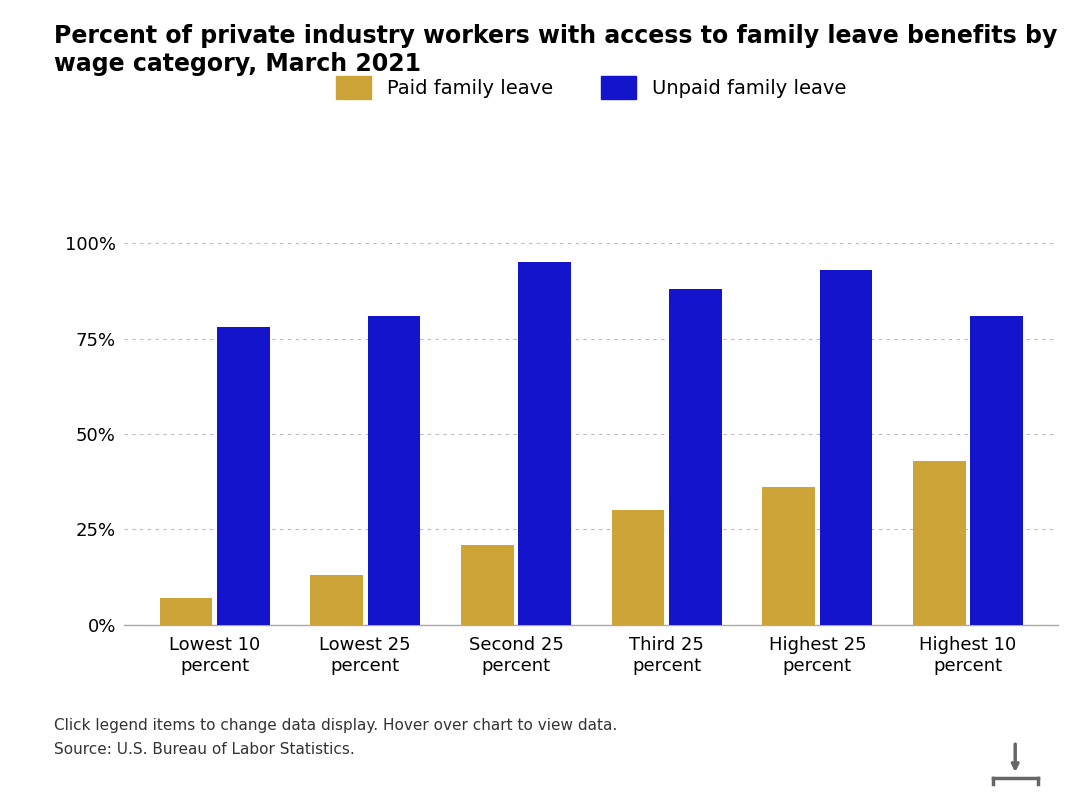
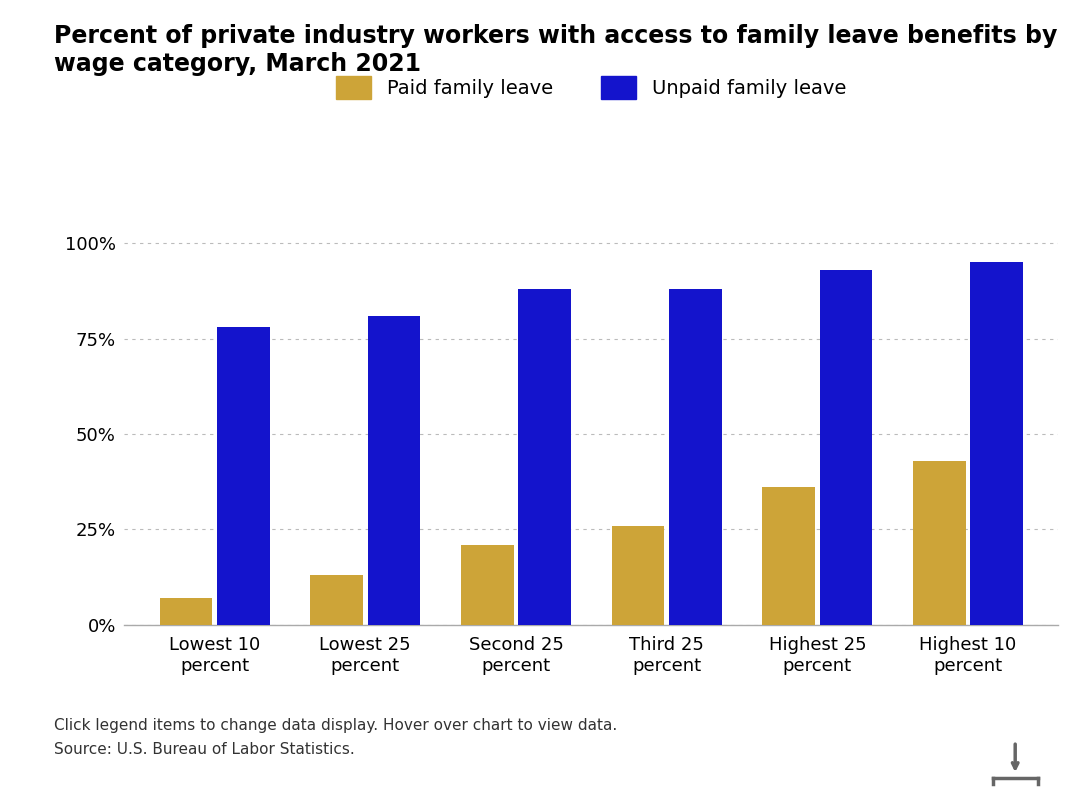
Unpaid family leave/Second 25 percent: 95% -> 88%
Paid family leave/Third 25 percent: 30% -> 26%
Unpaid family leave/Highest 10 percent: 81% -> 95%
